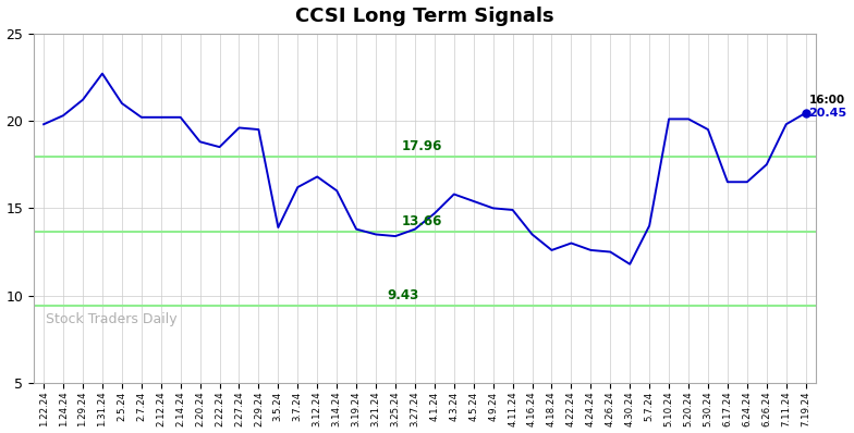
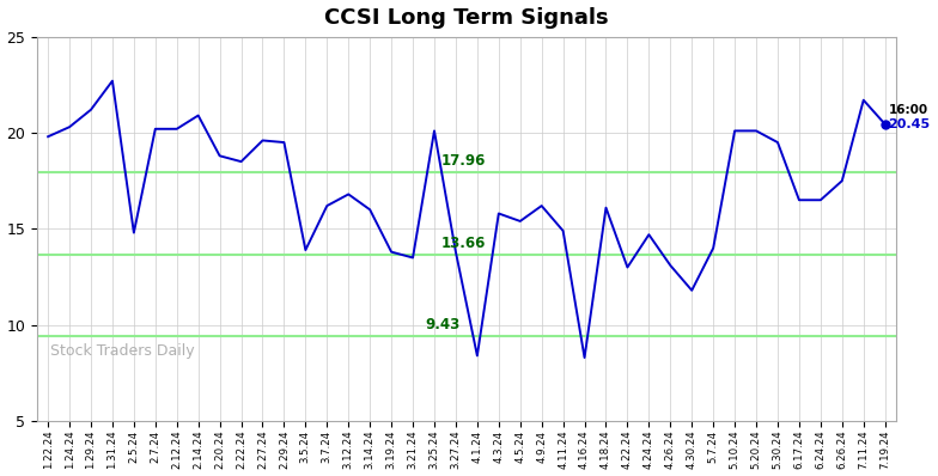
2.5.24: 21.0 -> 14.8
2.14.24: 20.2 -> 20.9
3.25.24: 13.4 -> 20.1
4.1.24: 14.7 -> 8.4
4.9.24: 15.0 -> 16.2
4.16.24: 13.5 -> 8.3
4.18.24: 12.6 -> 16.1
4.24.24: 12.6 -> 14.7
4.26.24: 12.5 -> 13.1
7.11.24: 19.8 -> 21.7
